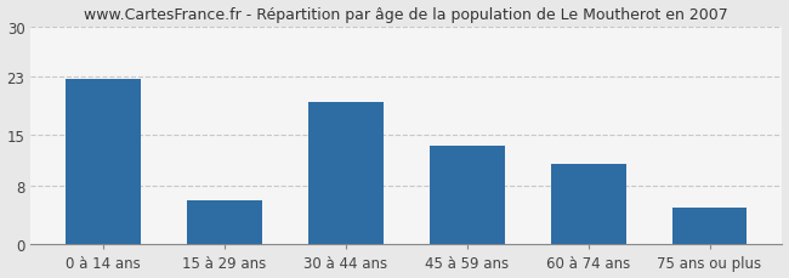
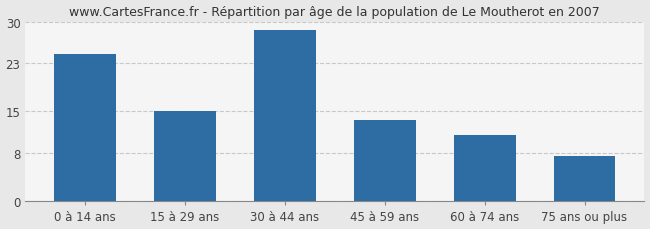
0 à 14 ans: 22.8 -> 24.5
15 à 29 ans: 6.0 -> 15.0
30 à 44 ans: 19.6 -> 28.5
75 ans ou plus: 5.0 -> 7.5
